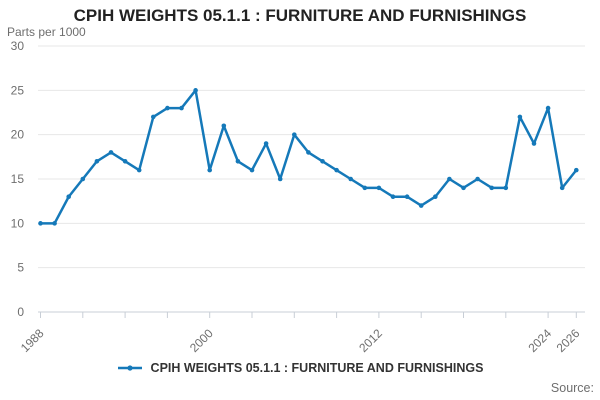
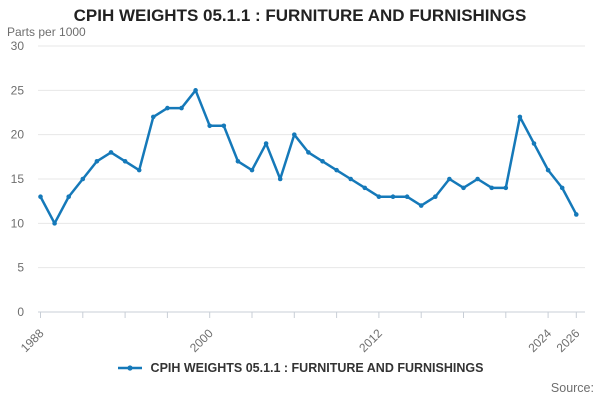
1988: 10 -> 13
2000: 16 -> 21
2012: 14 -> 13
2024: 23 -> 16
2026: 16 -> 11
